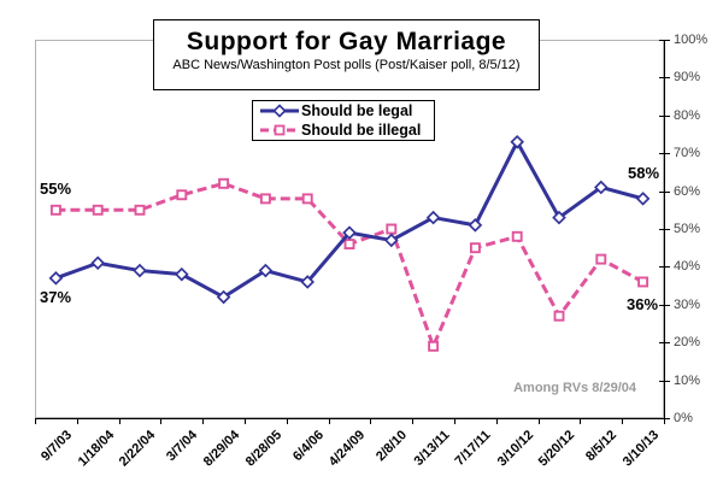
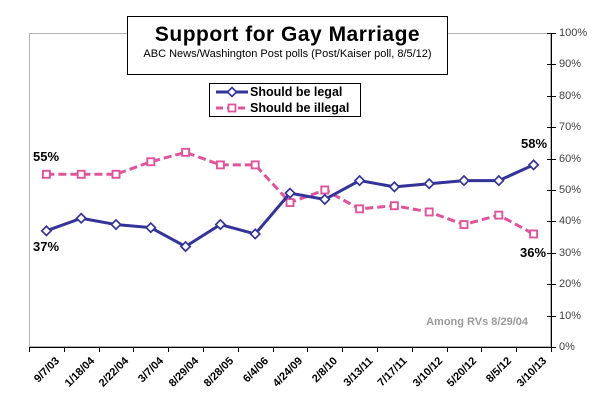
Should be illegal/3/13/11: 19% -> 44%
Should be legal/3/10/12: 73% -> 52%
Should be illegal/3/10/12: 48% -> 43%
Should be illegal/5/20/12: 27% -> 39%
Should be legal/8/5/12: 61% -> 53%
